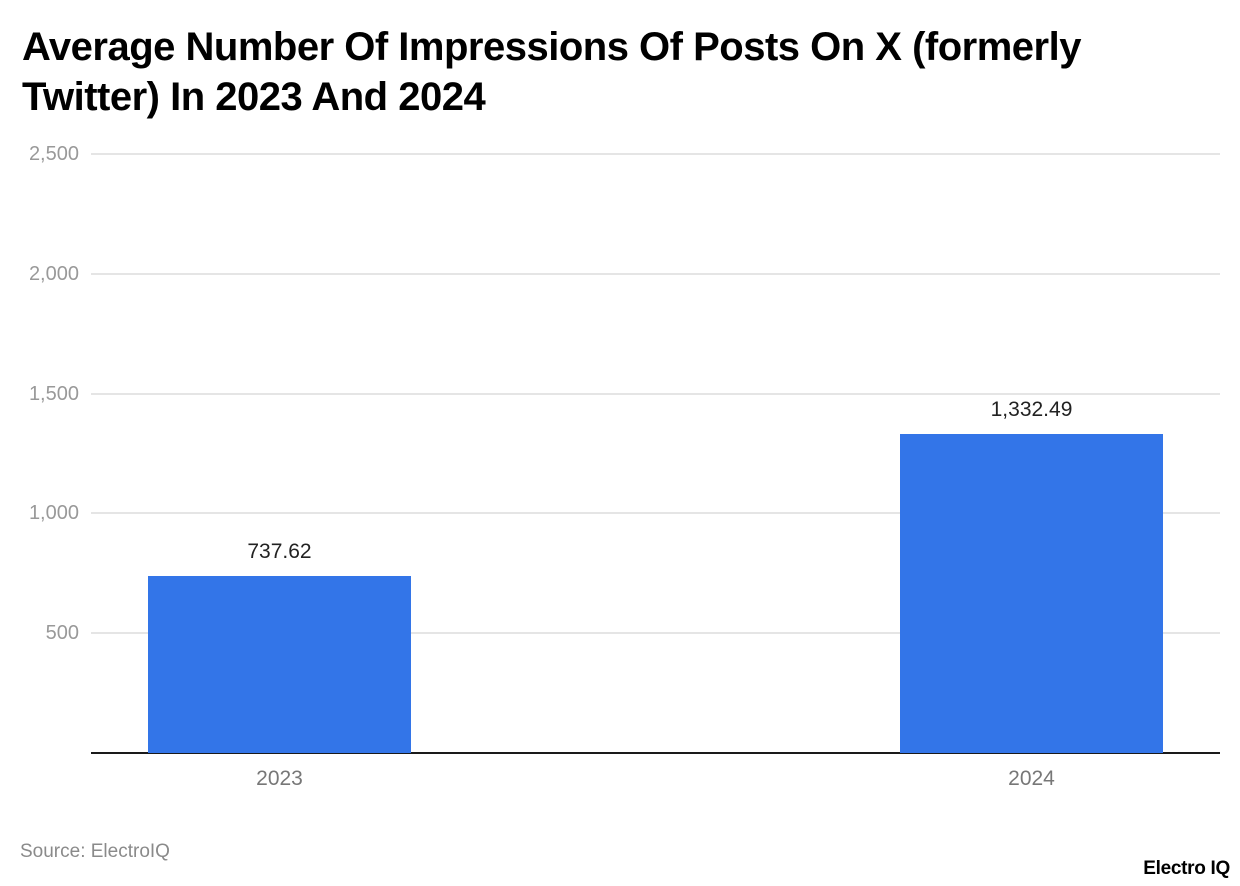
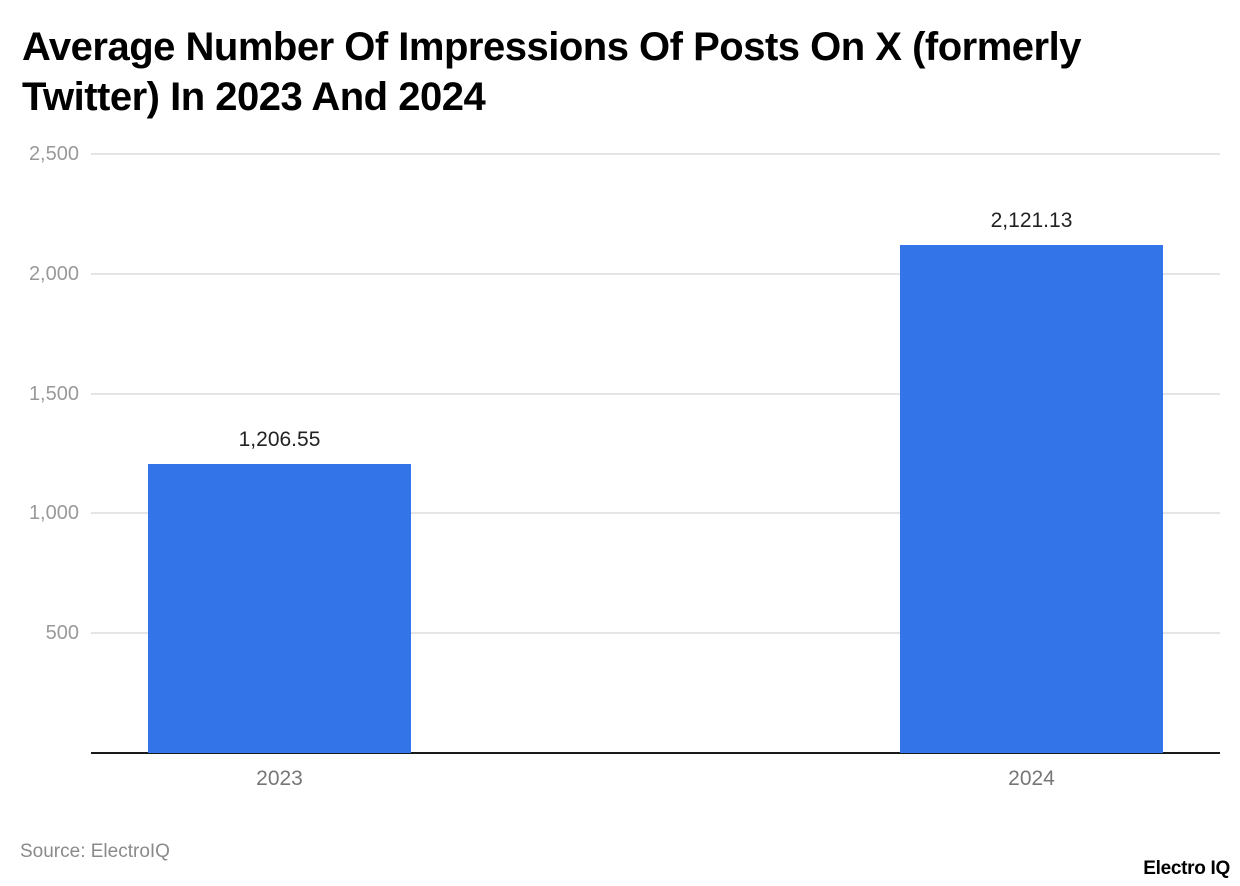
2023: 737.62 -> 1,206.55
2024: 1,332.49 -> 2,121.13
